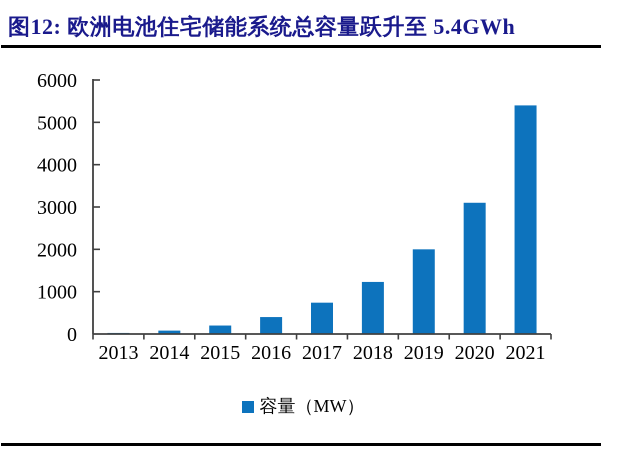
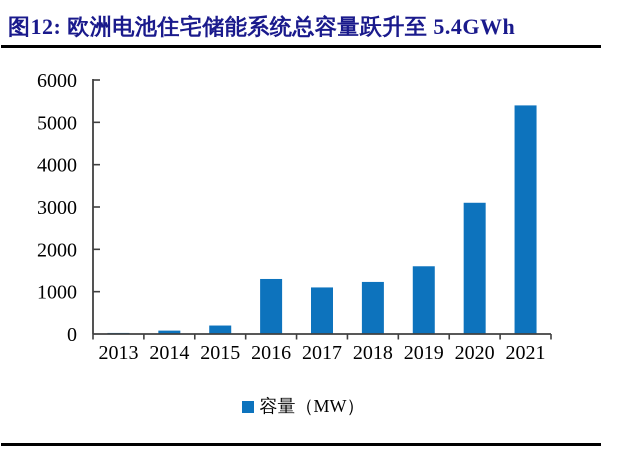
2016: 400 -> 1300
2017: 700 -> 1100
2019: 2000 -> 1600
